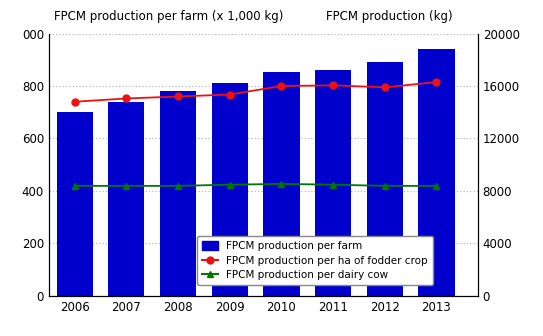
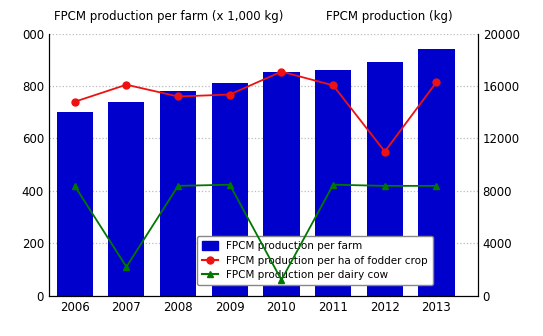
FPCM production per ha of fodder crop/2007: 15000 -> 16100
FPCM production per dairy cow/2007: 8400 -> 2200
FPCM production per ha of fodder crop/2010: 16000 -> 17100
FPCM production per dairy cow/2010: 8500 -> 1200
FPCM production per ha of fodder crop/2012: 15900 -> 11000
